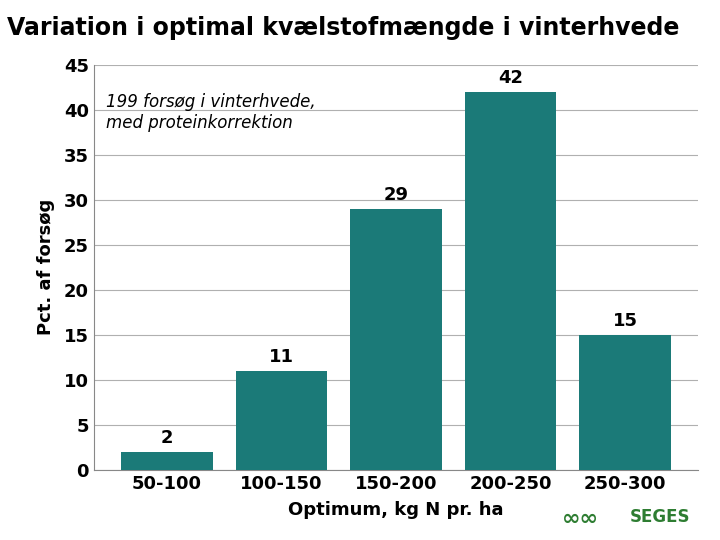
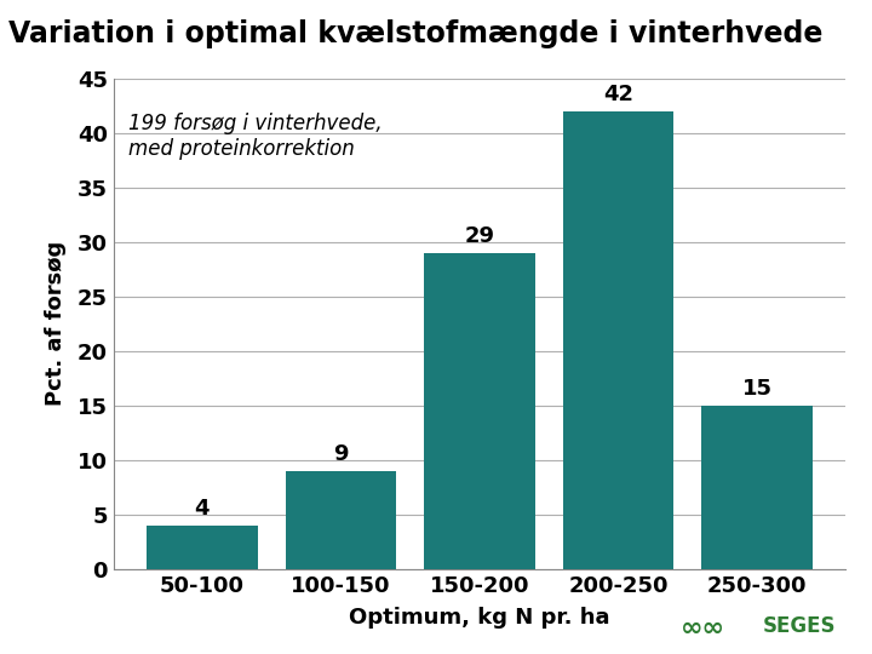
50-100: 2 -> 4
100-150: 11 -> 9
